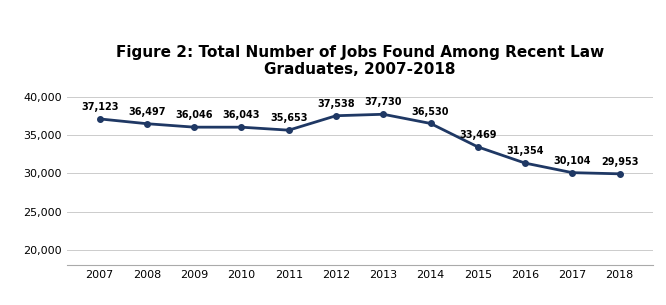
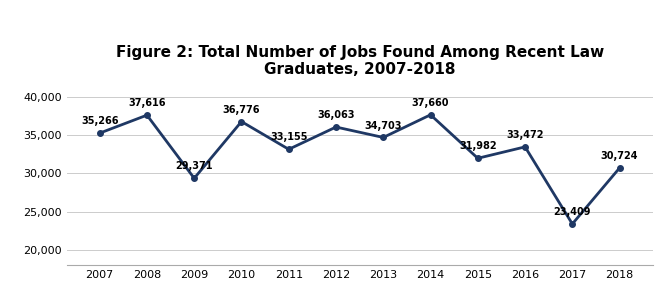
2007: 37,123 -> 35,266
2008: 36,497 -> 37,616
2009: 36,046 -> 29,371
2010: 36,043 -> 36,776
2011: 35,653 -> 33,155
2012: 37,538 -> 36,063
2013: 37,730 -> 34,703
2014: 36,530 -> 37,660
2015: 33,469 -> 31,982
2016: 31,354 -> 33,472
2017: 30,104 -> 23,409
2018: 29,953 -> 30,724
